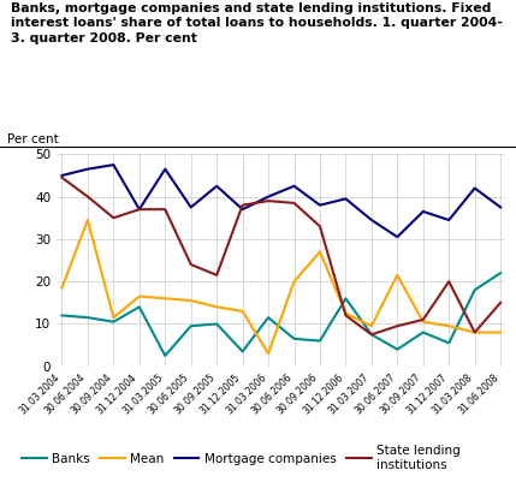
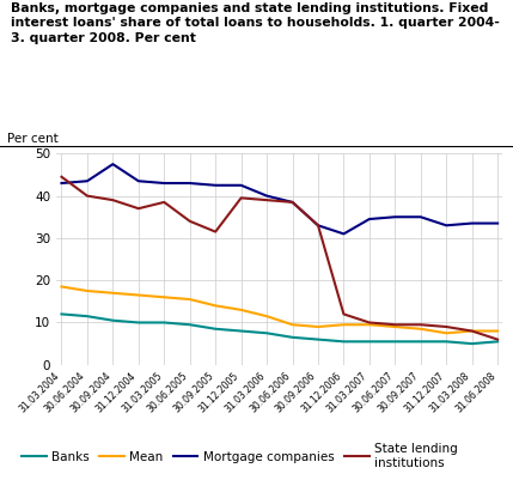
Mortgage companies/31.03.2004: 45.0 -> 43.0
Mean/30.06.2004: 34.5 -> 17.5
Mortgage companies/30.06.2004: 46.5 -> 43.5
Mean/30.09.2004: 11.5 -> 17.0
State lending institutions/30.09.2004: 35.0 -> 39.0
Banks/31.12.2004: 14.0 -> 10.0
Mortgage companies/31.12.2004: 37.0 -> 43.5
Banks/31.03.2005: 2.5 -> 10.0
Mortgage companies/31.03.2005: 46.5 -> 43.0
State lending institutions/31.03.2005: 37.0 -> 38.5
Mortgage companies/30.06.2005: 37.5 -> 43.0
State lending institutions/30.06.2005: 24.0 -> 34.0
Banks/30.09.2005: 10.0 -> 8.5
State lending institutions/30.09.2005: 21.5 -> 31.5
Banks/31.12.2005: 3.5 -> 8.0
Mortgage companies/31.12.2005: 37.0 -> 42.5
State lending institutions/31.12.2005: 38.0 -> 39.5
Banks/31.03.2006: 11.5 -> 7.5
Mean/31.03.2006: 3.0 -> 11.5
Mean/30.06.2006: 20.0 -> 9.5
Mortgage companies/30.06.2006: 42.5 -> 38.5
Mean/30.09.2006: 27.0 -> 9.0
Mortgage companies/30.09.2006: 38.0 -> 33.0
Banks/31.12.2006: 16.0 -> 5.5
Mean/31.12.2006: 12.5 -> 9.5
Mortgage companies/31.12.2006: 39.5 -> 31.0
Banks/31.03.2007: 7.5 -> 5.5
State lending institutions/31.03.2007: 7.5 -> 10.0
Banks/30.06.2007: 4.0 -> 5.5
Mean/30.06.2007: 21.5 -> 9.0
Mortgage companies/30.06.2007: 30.5 -> 35.0
Banks/30.09.2007: 8.0 -> 5.5
Mean/30.09.2007: 10.5 -> 8.5
Mortgage companies/30.09.2007: 36.5 -> 35.0
State lending institutions/30.09.2007: 11.0 -> 9.5
Mean/31.12.2007: 9.5 -> 7.5
Mortgage companies/31.12.2007: 34.5 -> 33.0
State lending institutions/31.12.2007: 20.0 -> 9.0
Banks/31.03.2008: 18.0 -> 5.0
Mortgage companies/31.03.2008: 42.0 -> 33.5
Banks/31.06.2008: 22.0 -> 5.5
Mortgage companies/31.06.2008: 37.5 -> 33.5
State lending institutions/31.06.2008: 15.0 -> 6.0
